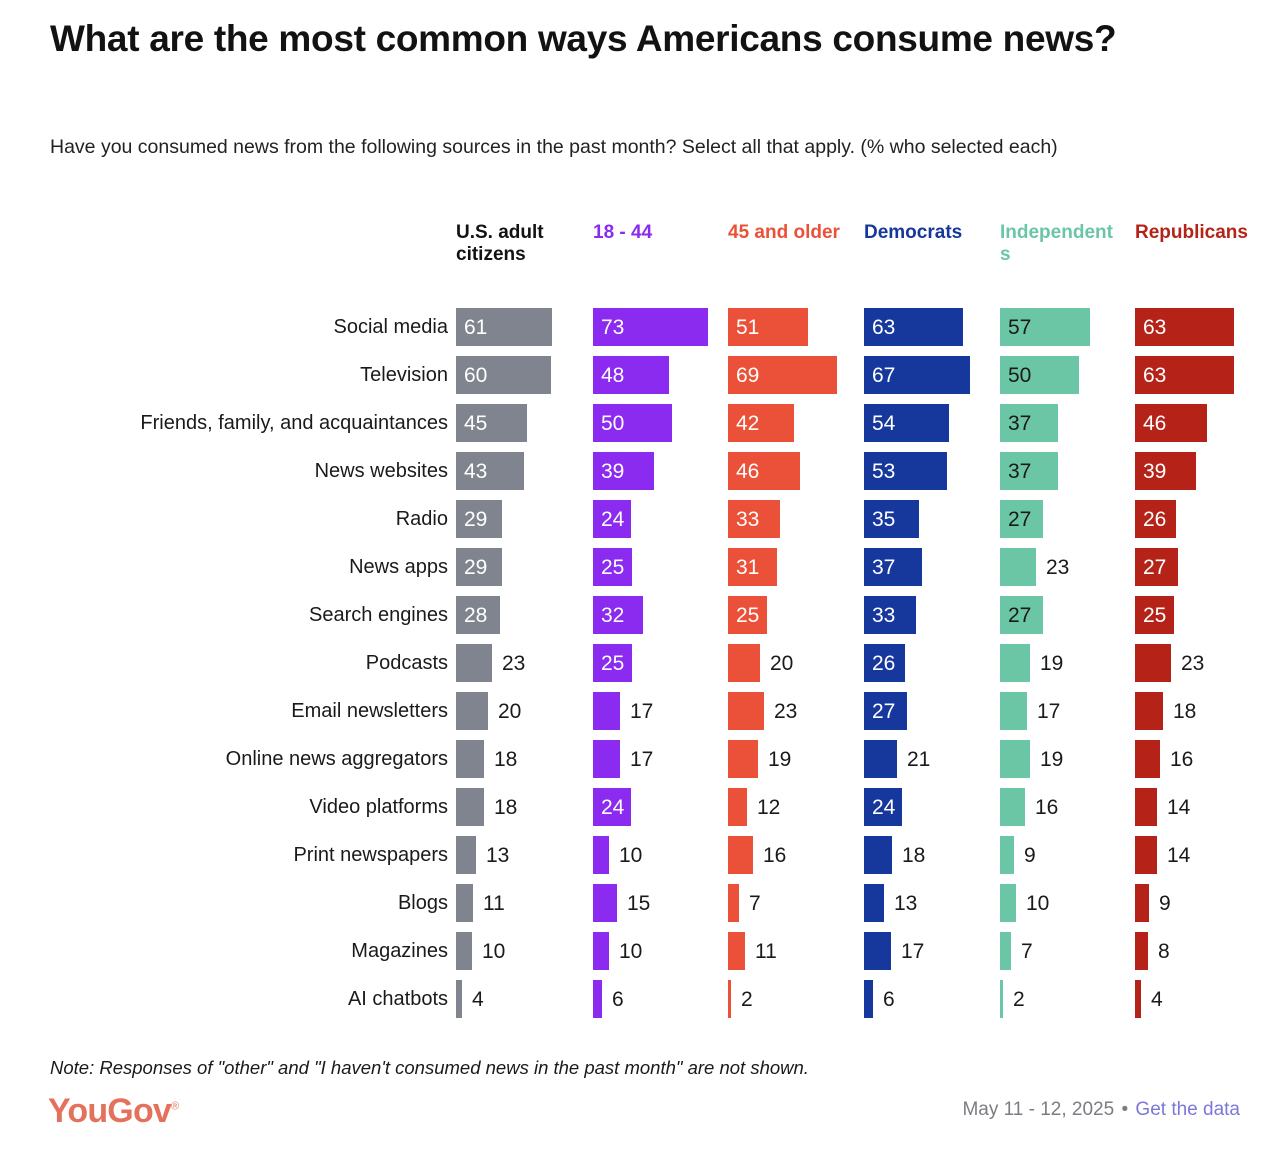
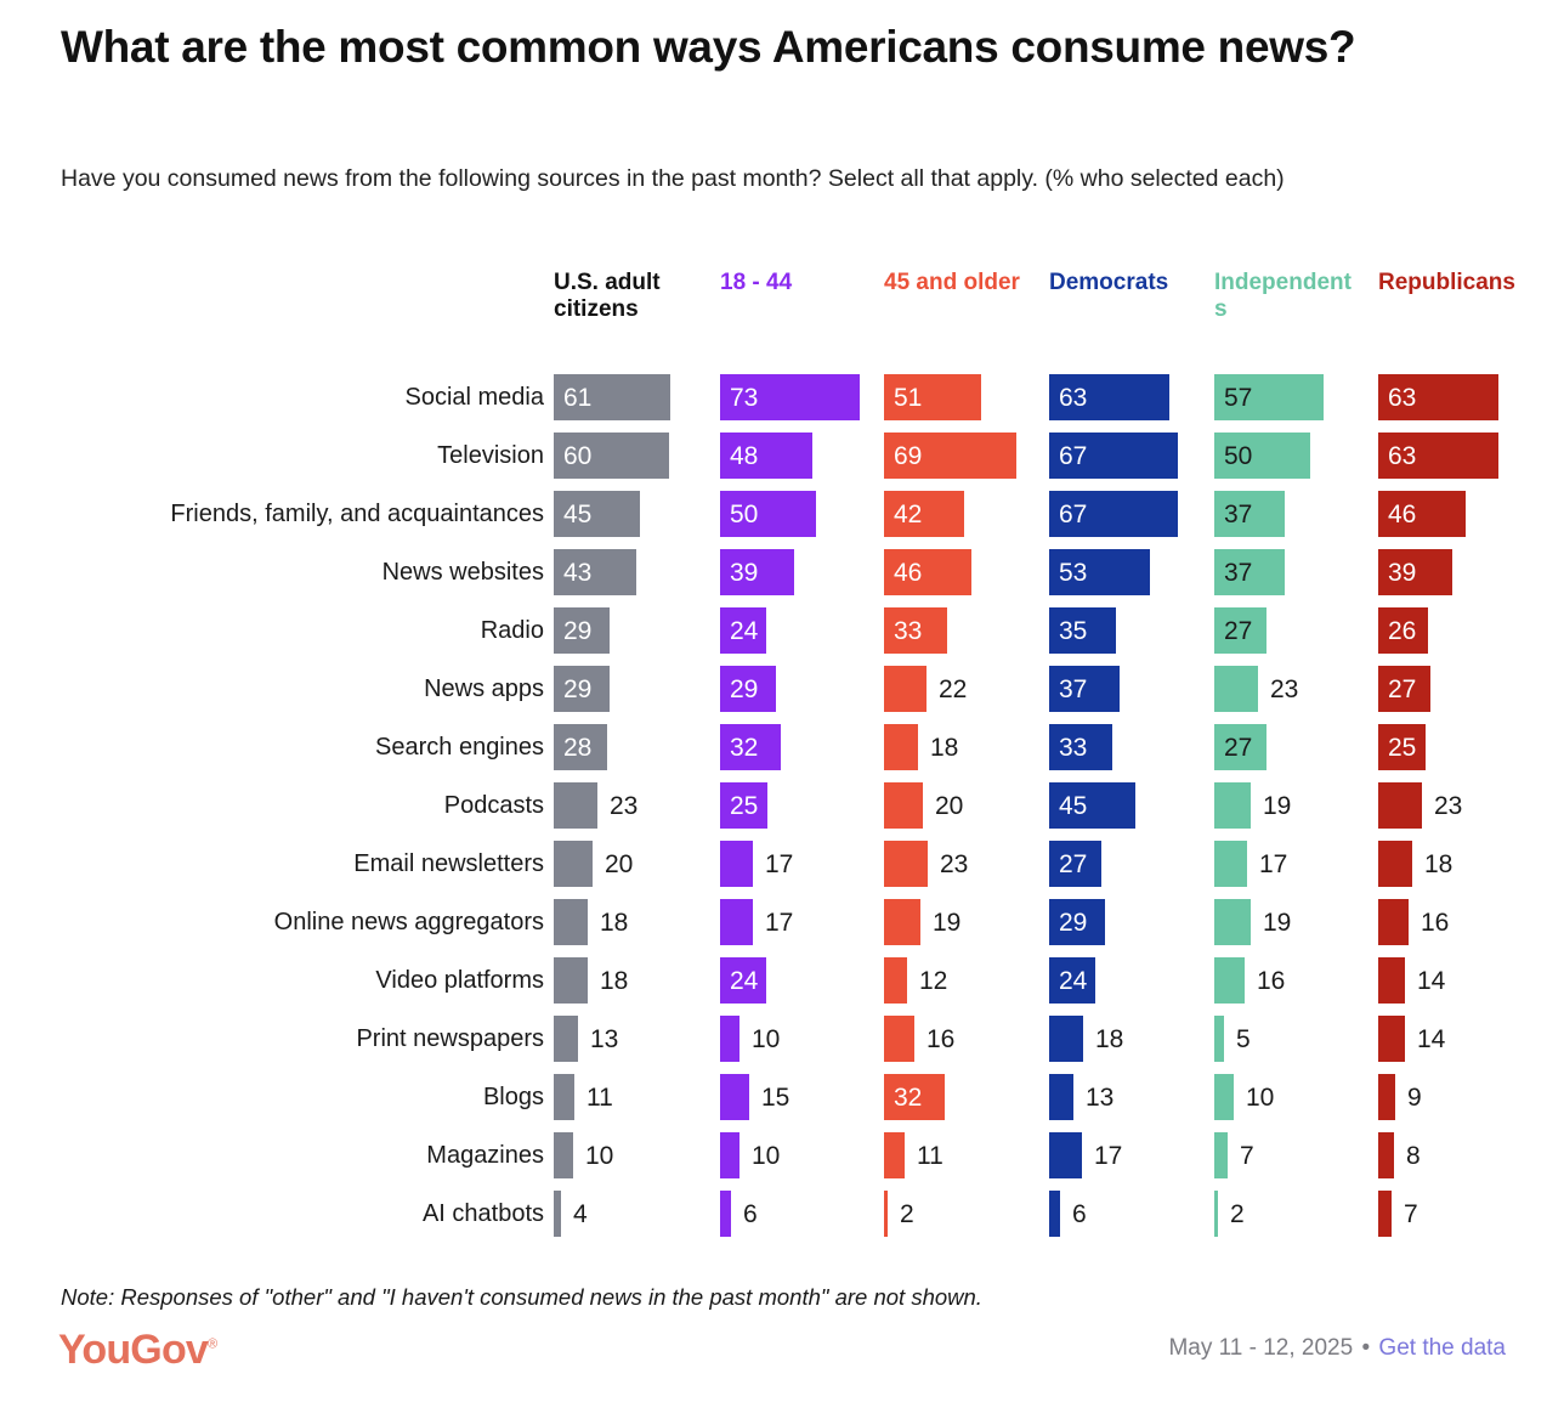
Democrats/Friends, family, and acquaintances: 54 -> 67
18 - 44/News apps: 25 -> 29
45 and older/News apps: 31 -> 22
45 and older/Search engines: 25 -> 18
Democrats/Podcasts: 26 -> 45
Democrats/Online news aggregators: 21 -> 29
Independents/Print newspapers: 9 -> 5
45 and older/Blogs: 7 -> 32
Republicans/AI chatbots: 4 -> 7
